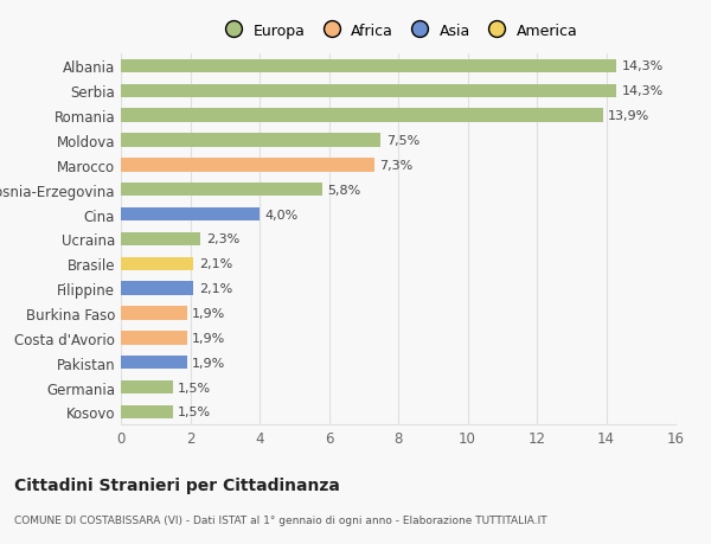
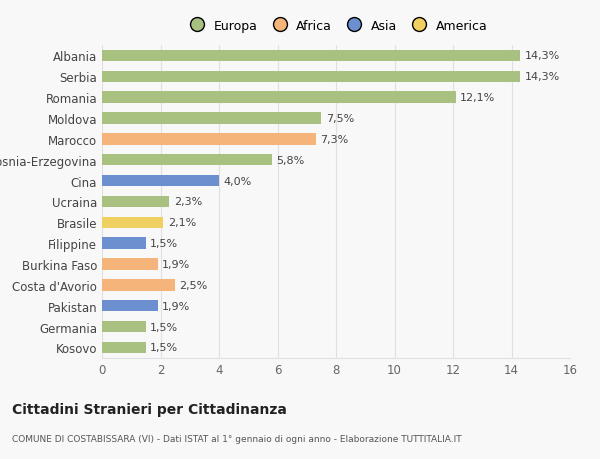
Romania: 13,9% -> 12,1%
Filippine: 2,1% -> 1,5%
Costa d'Avorio: 1,9% -> 2,5%
